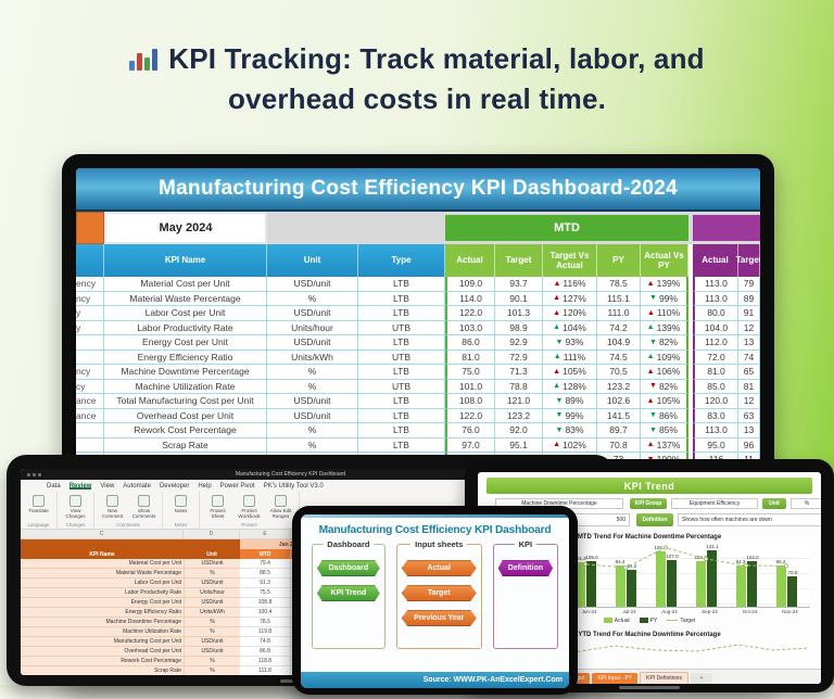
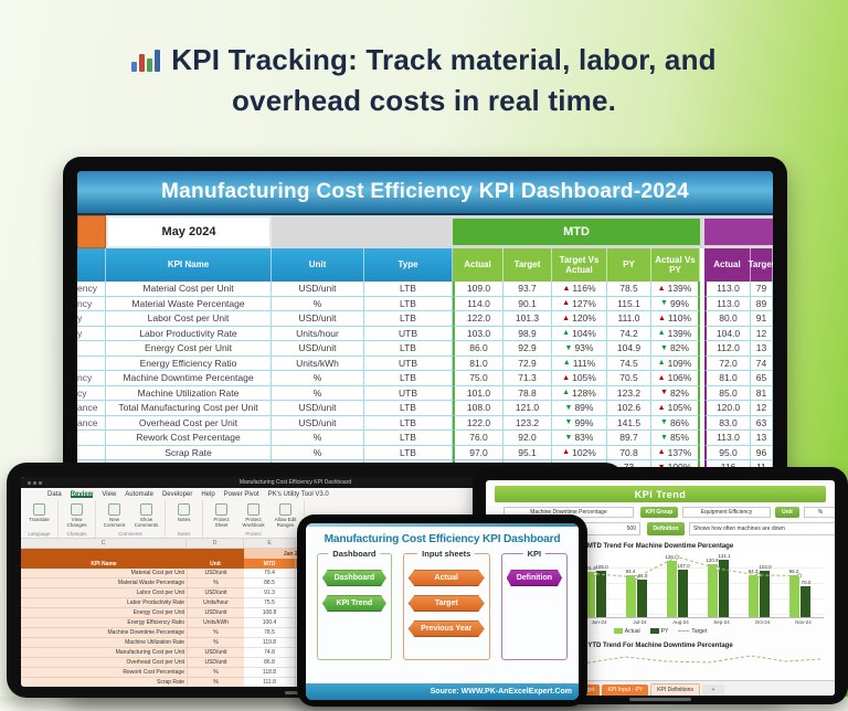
MTD Trend For Machine Downtime Percentage/Actual/Sep-24: 104.2 -> 120.6
